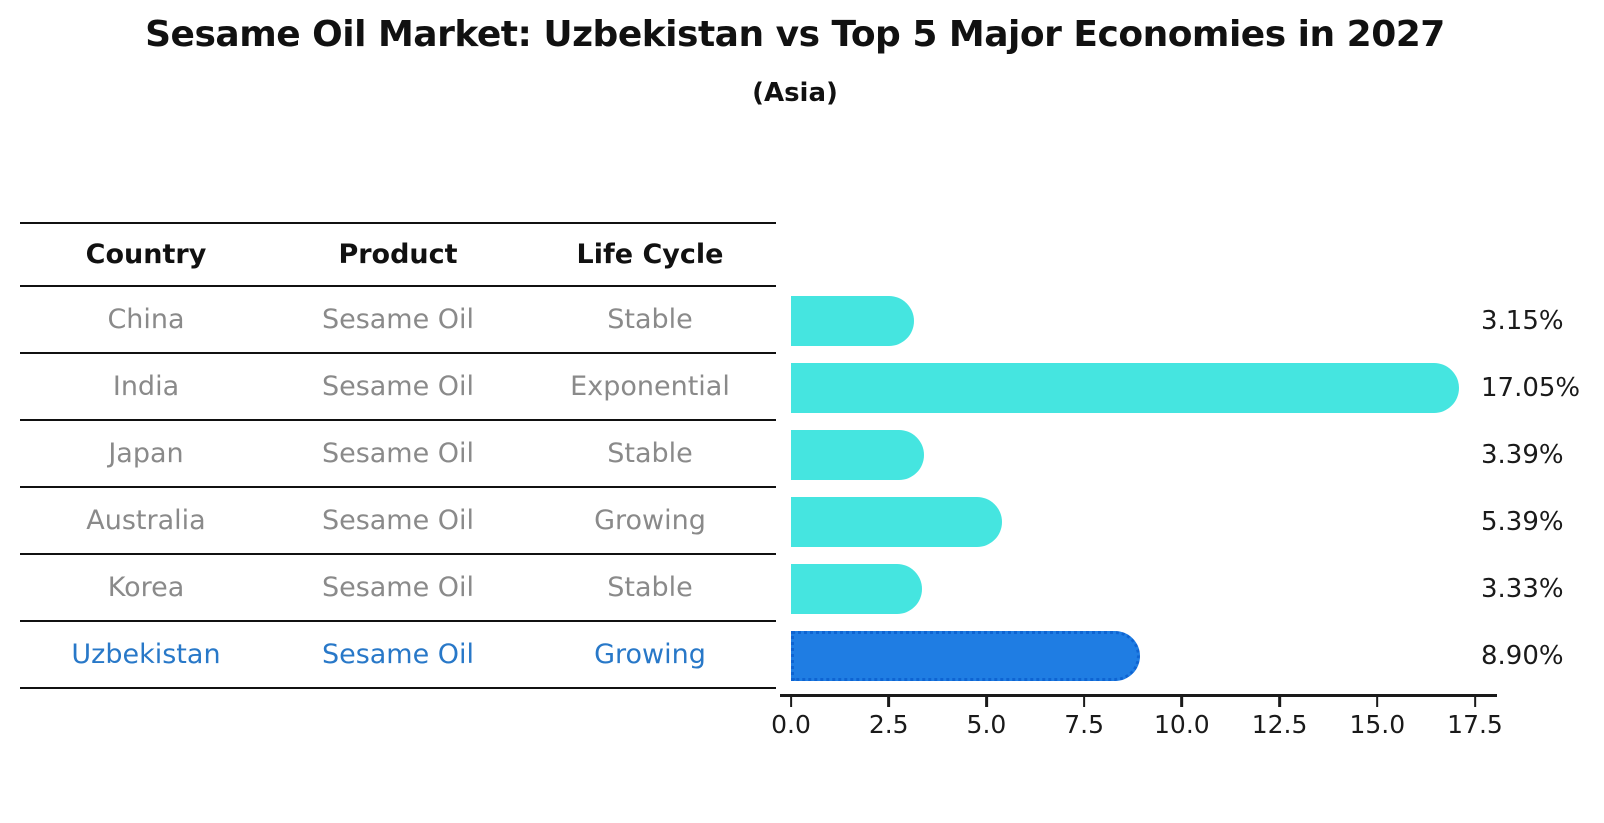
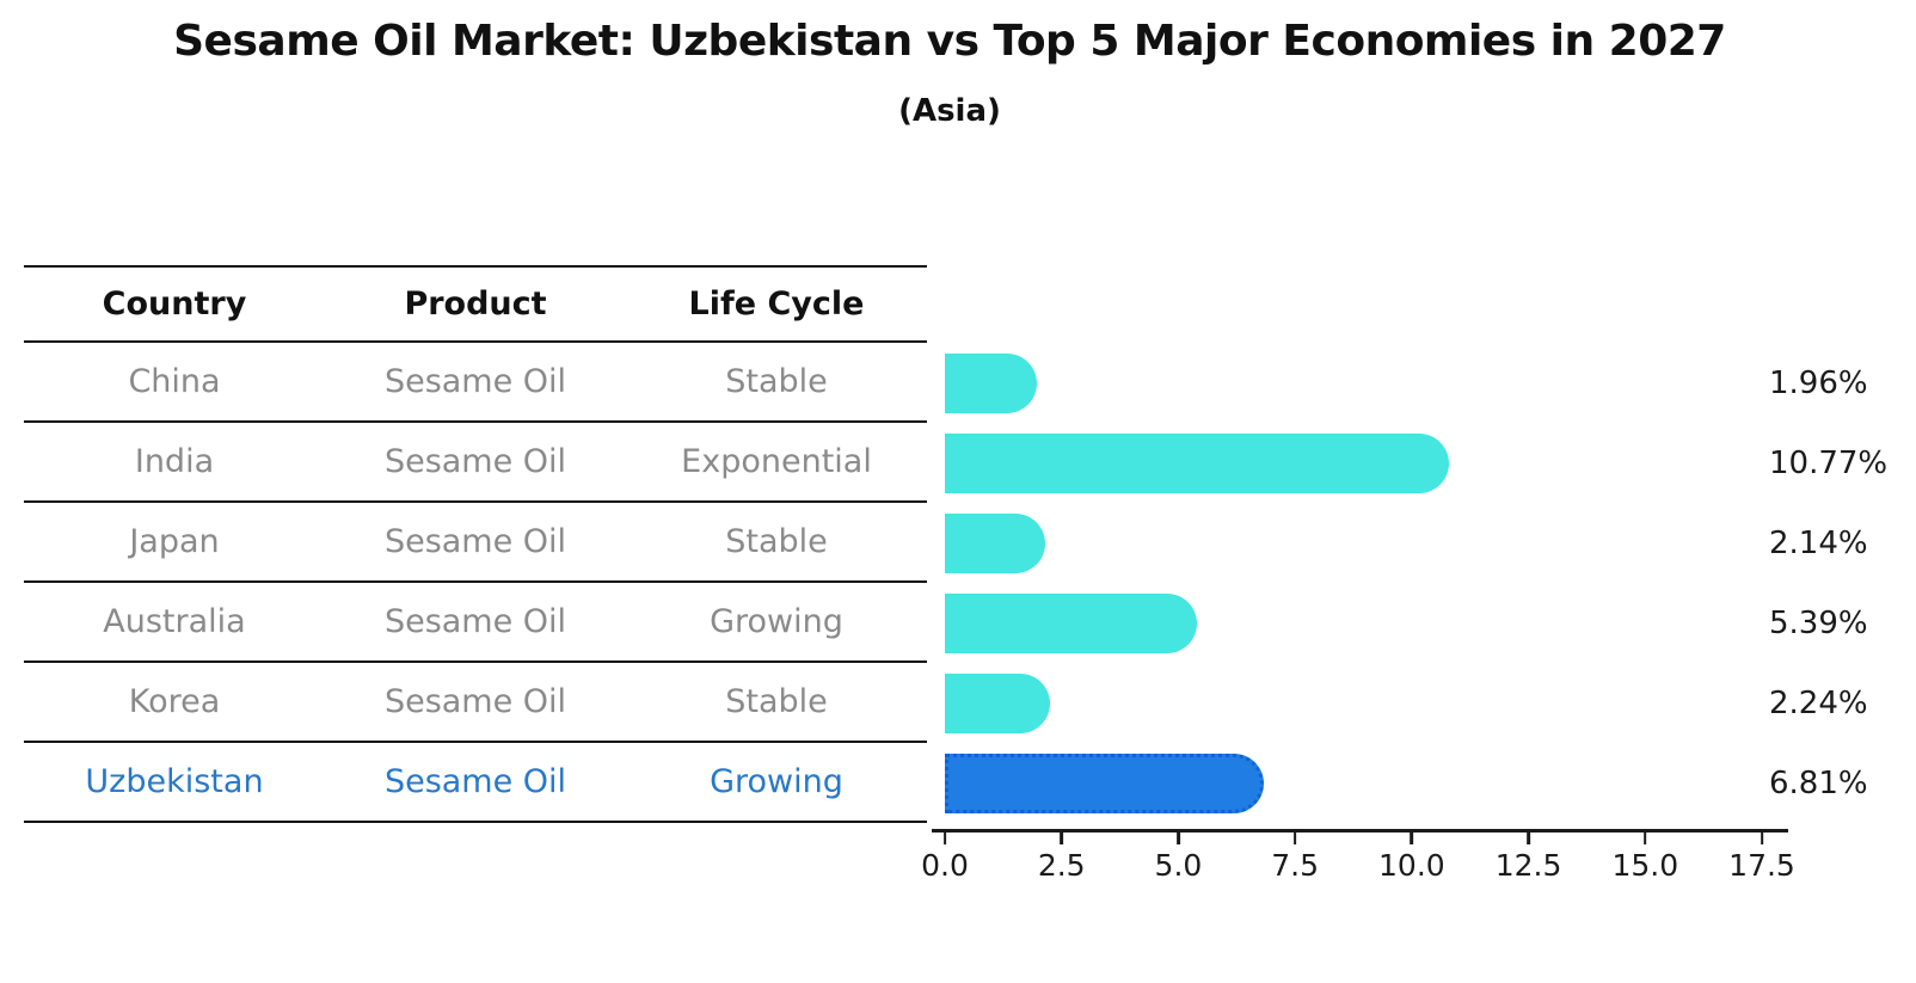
China: 3.15% -> 1.96%
India: 17.05% -> 10.77%
Japan: 3.39% -> 2.14%
Korea: 3.33% -> 2.24%
Uzbekistan: 8.90% -> 6.81%
